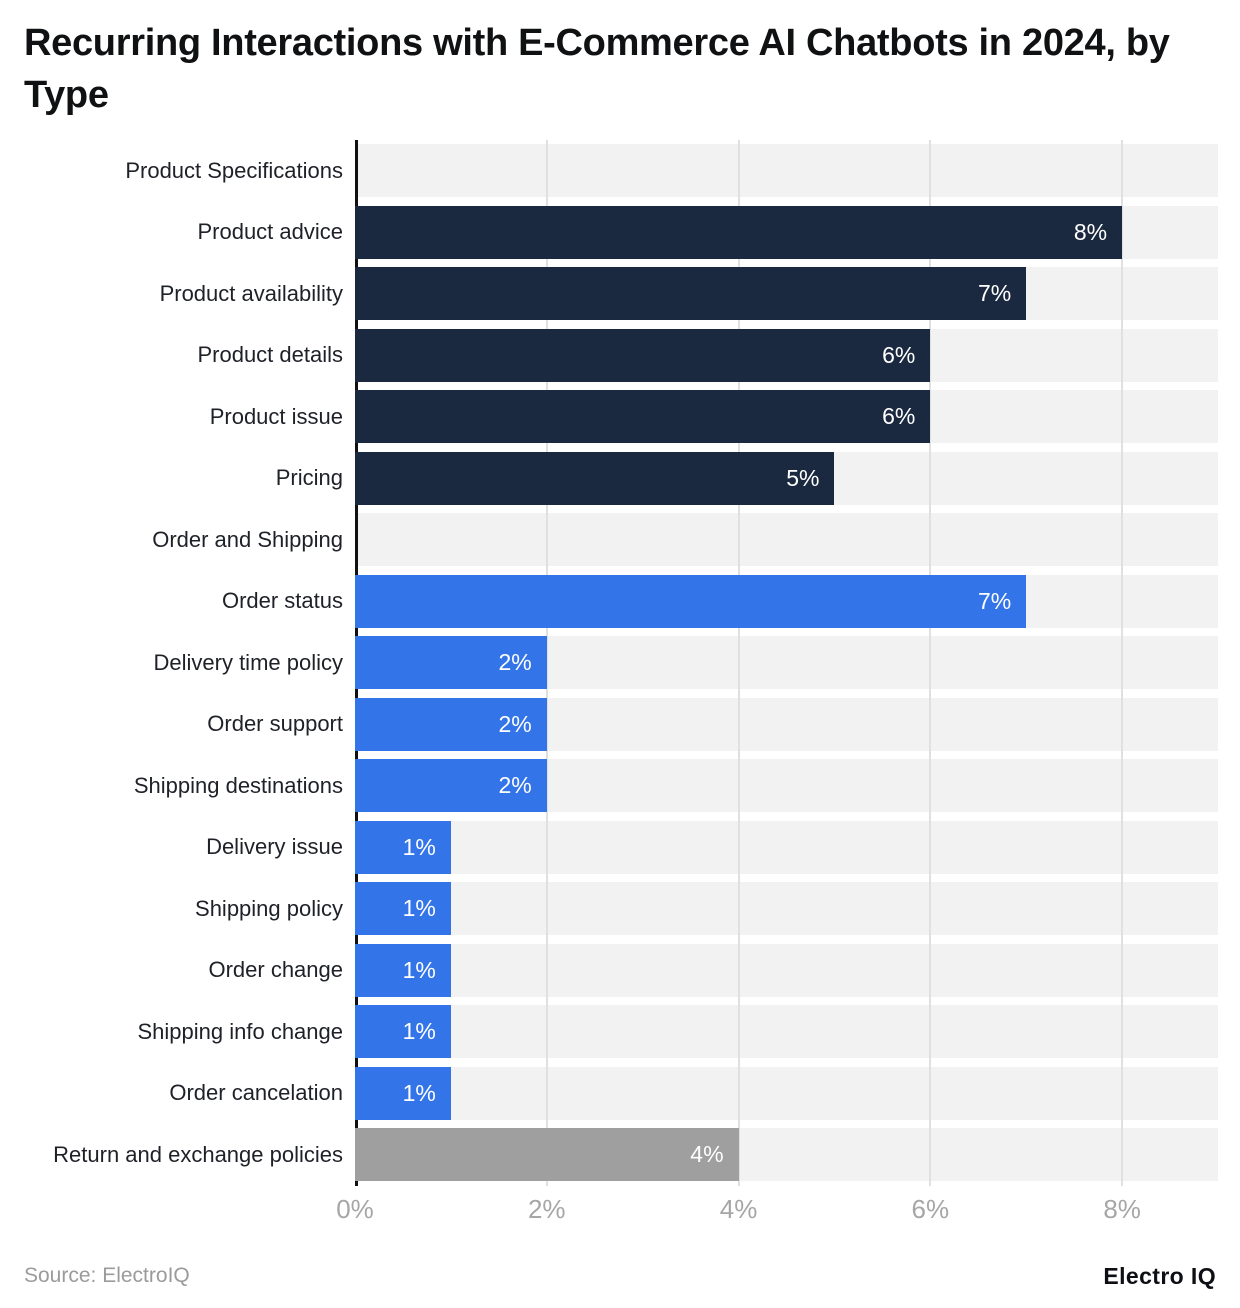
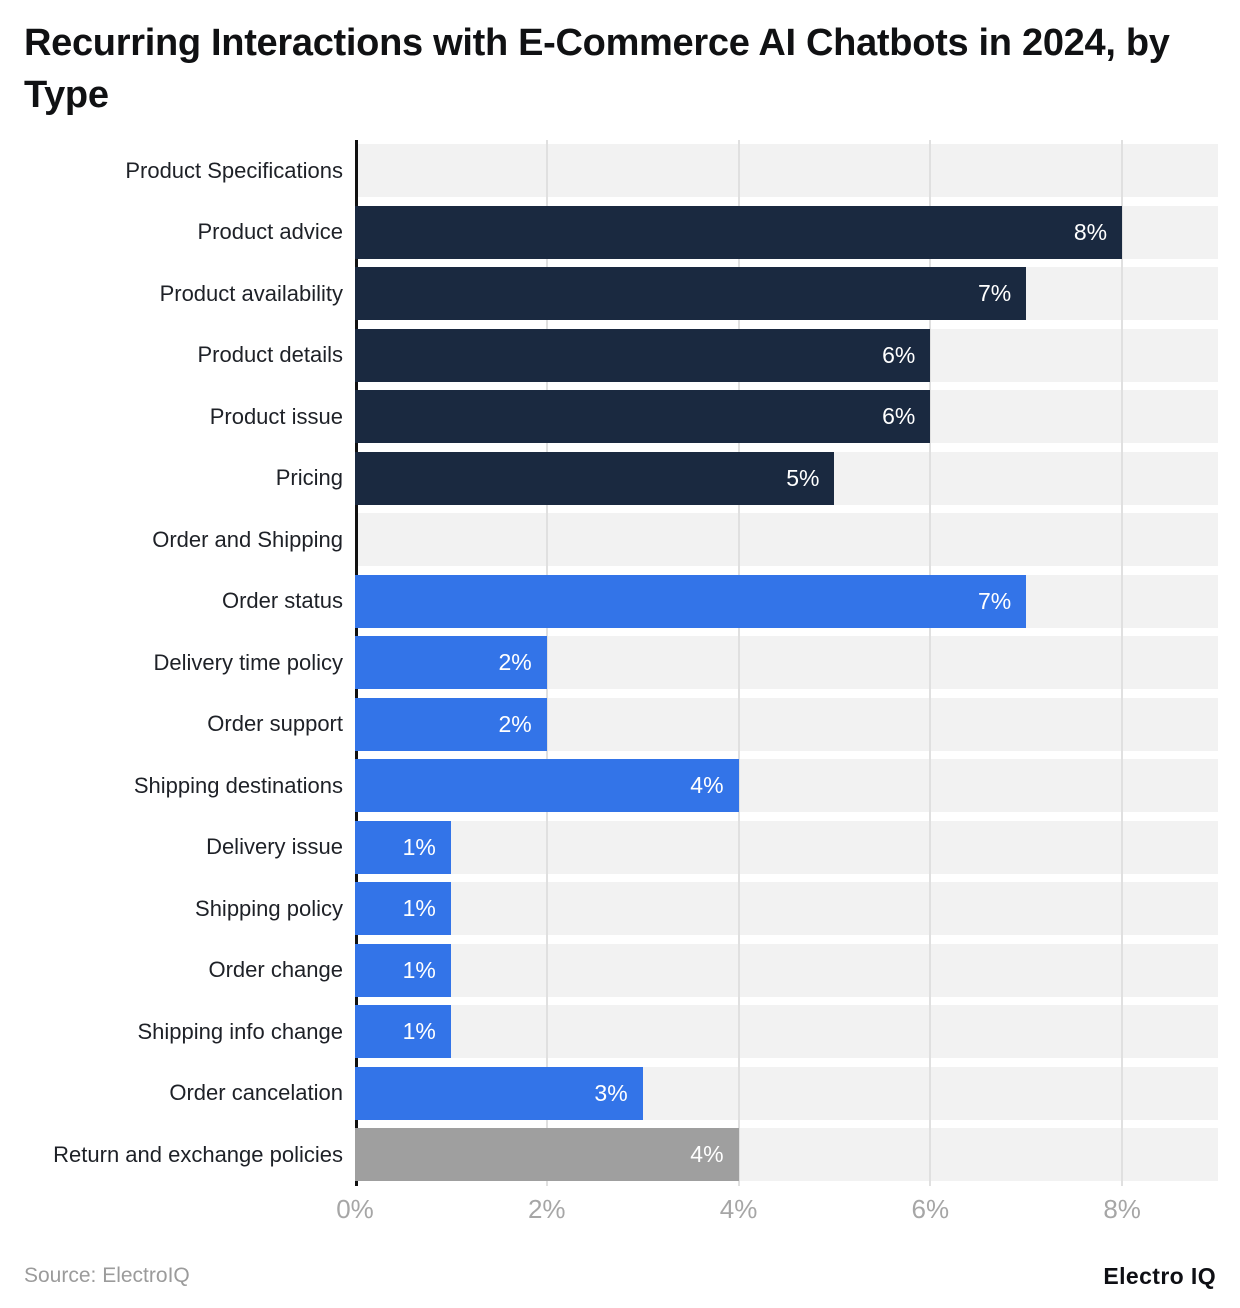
Shipping destinations: 2% -> 4%
Order cancelation: 1% -> 3%
